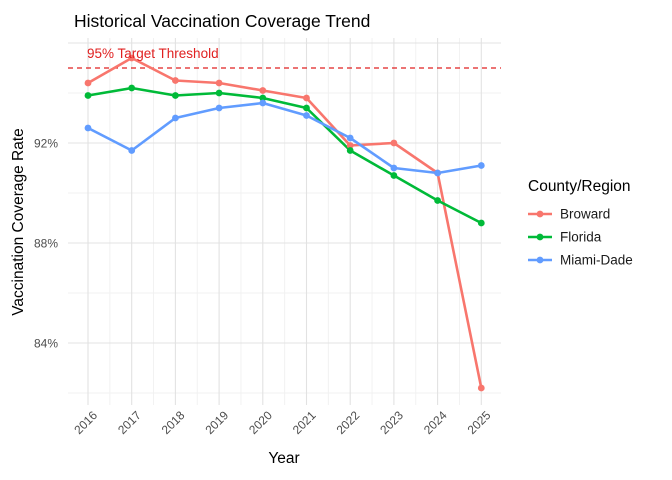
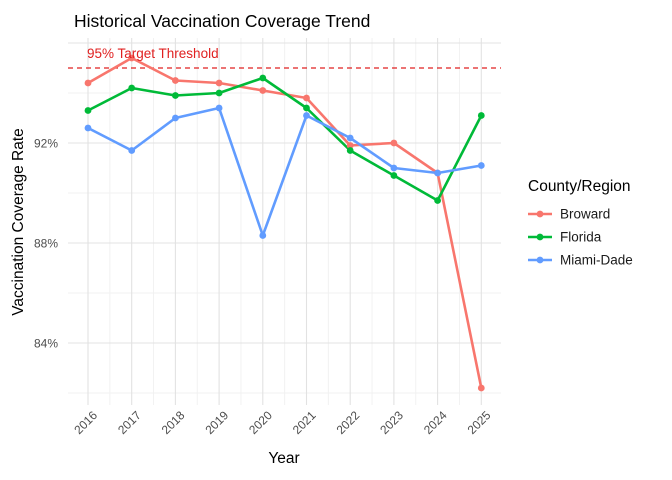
Florida/2016: 93.9% -> 93.3%
Florida/2020: 93.8% -> 94.6%
Miami-Dade/2020: 93.6% -> 88.3%
Florida/2025: 88.8% -> 93.1%
